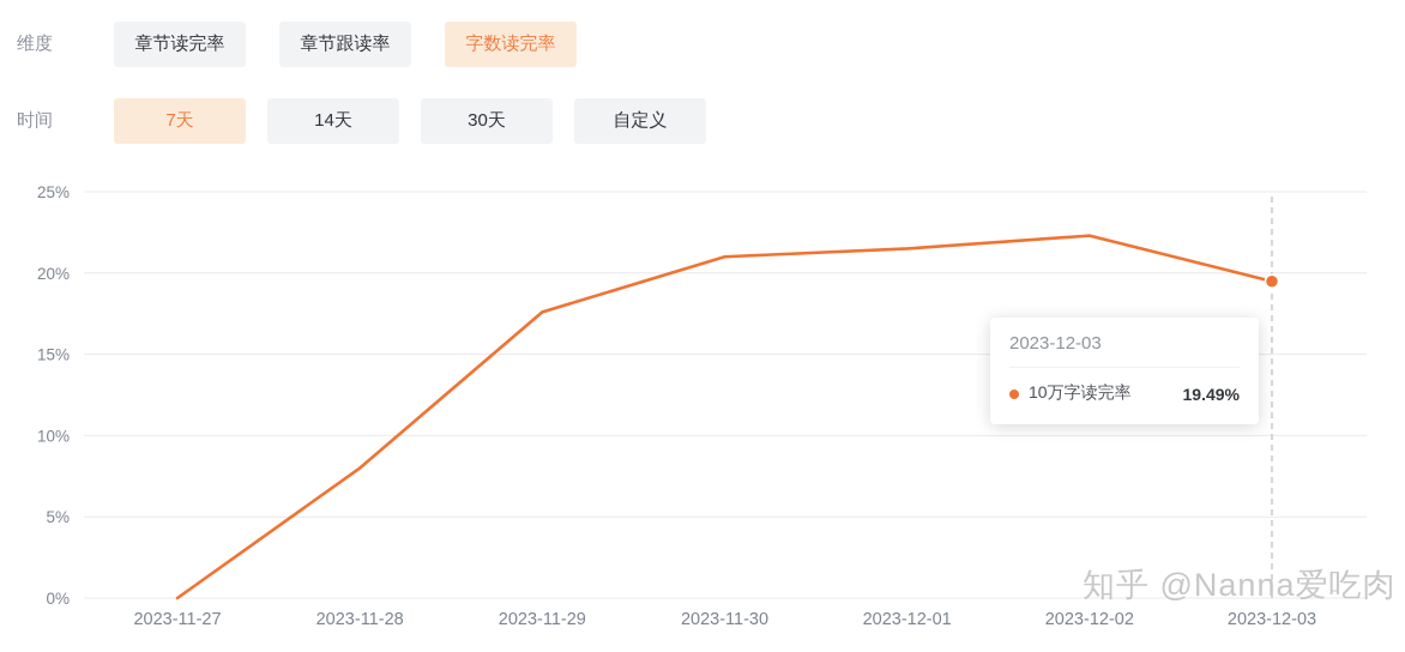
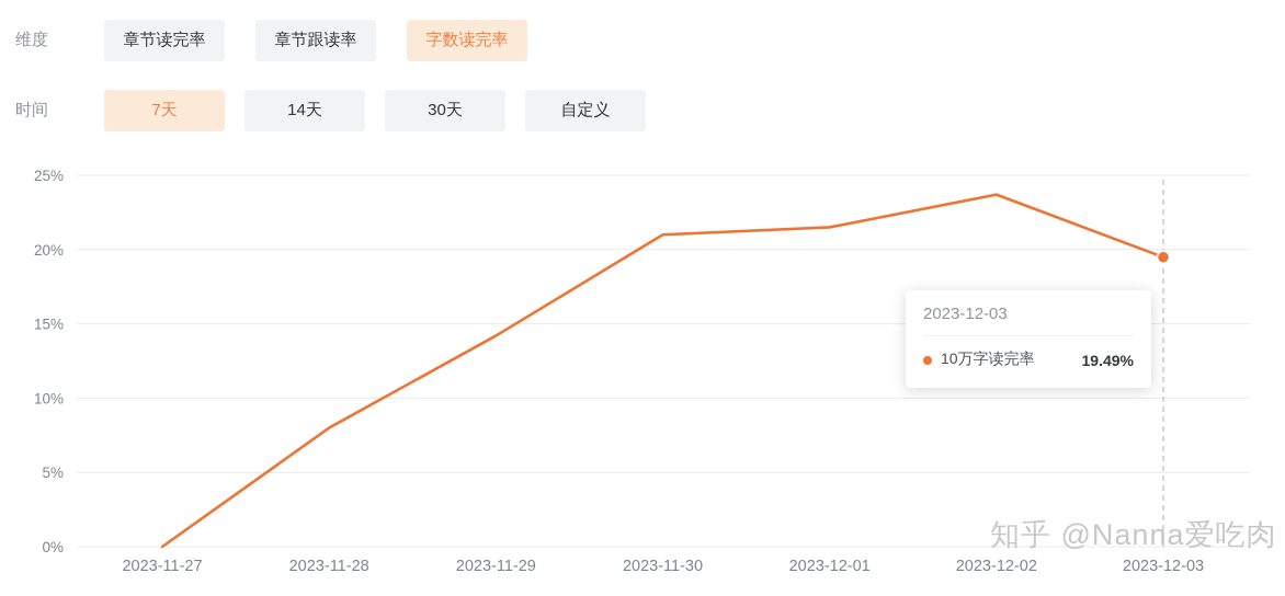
2023-11-29: 17.6% -> 14.2%
2023-12-02: 22.3% -> 23.7%
